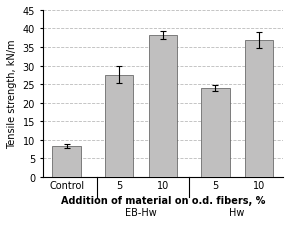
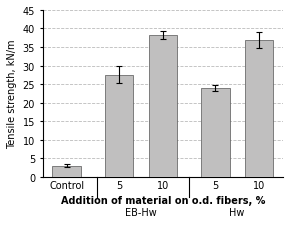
Control: 8.2 -> 3.0
